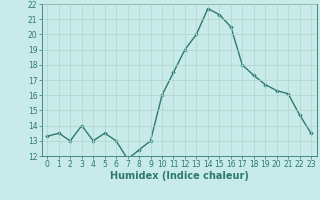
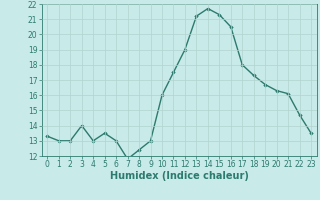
1: 13.5 -> 13.0
13: 20.0 -> 21.2
